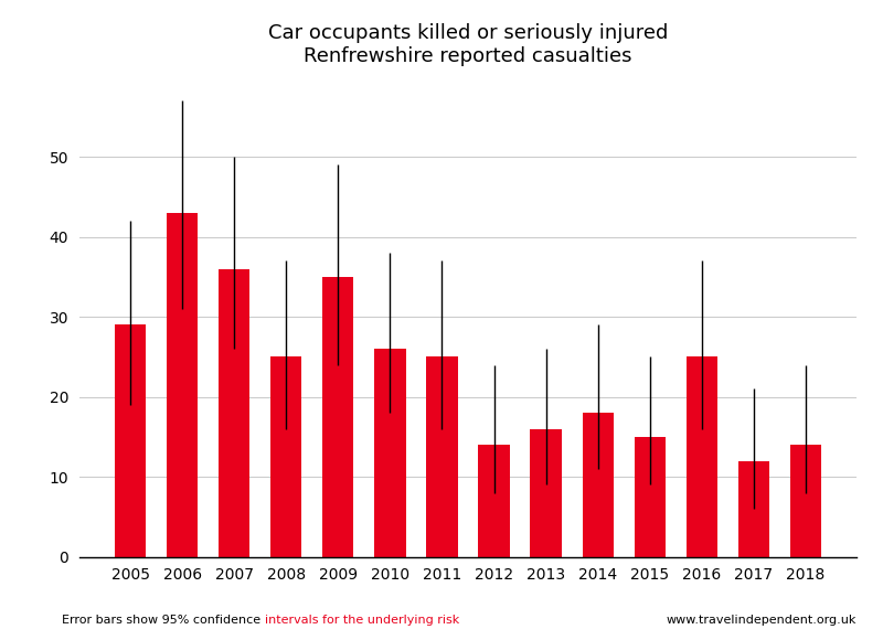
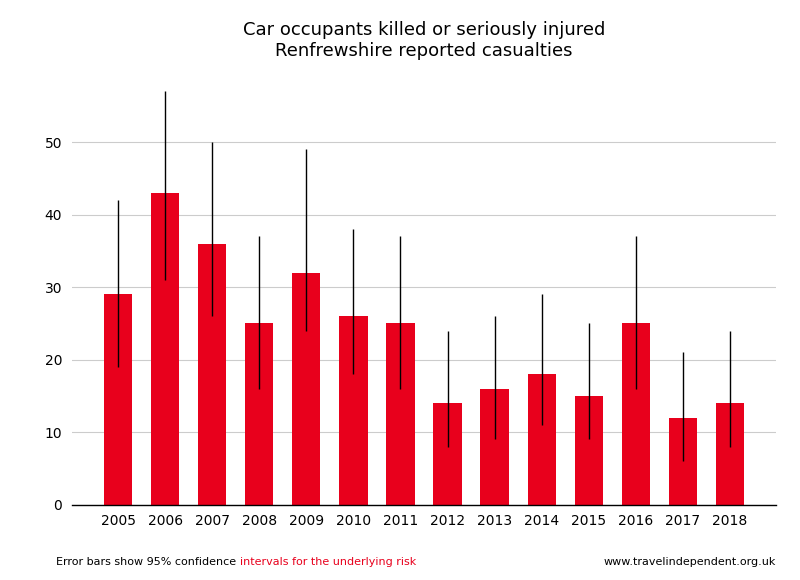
2009: 35 -> 32
